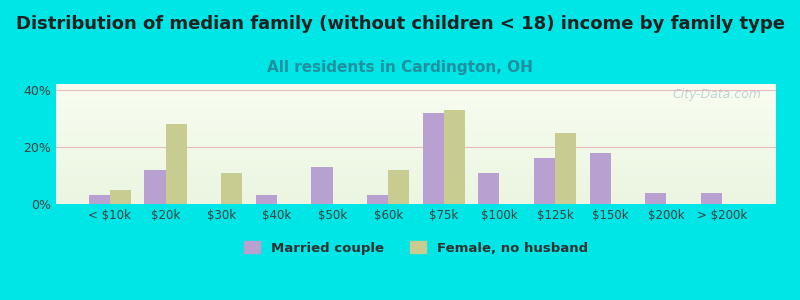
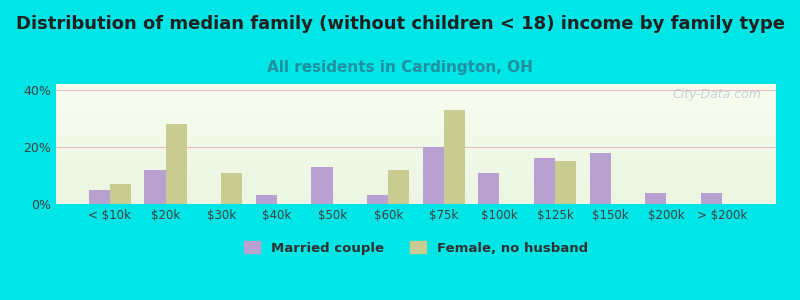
Married couple/< $10k: 3% -> 5%
Female, no husband/< $10k: 5% -> 7%
Married couple/$75k: 32% -> 20%
Female, no husband/$125k: 25% -> 15%
